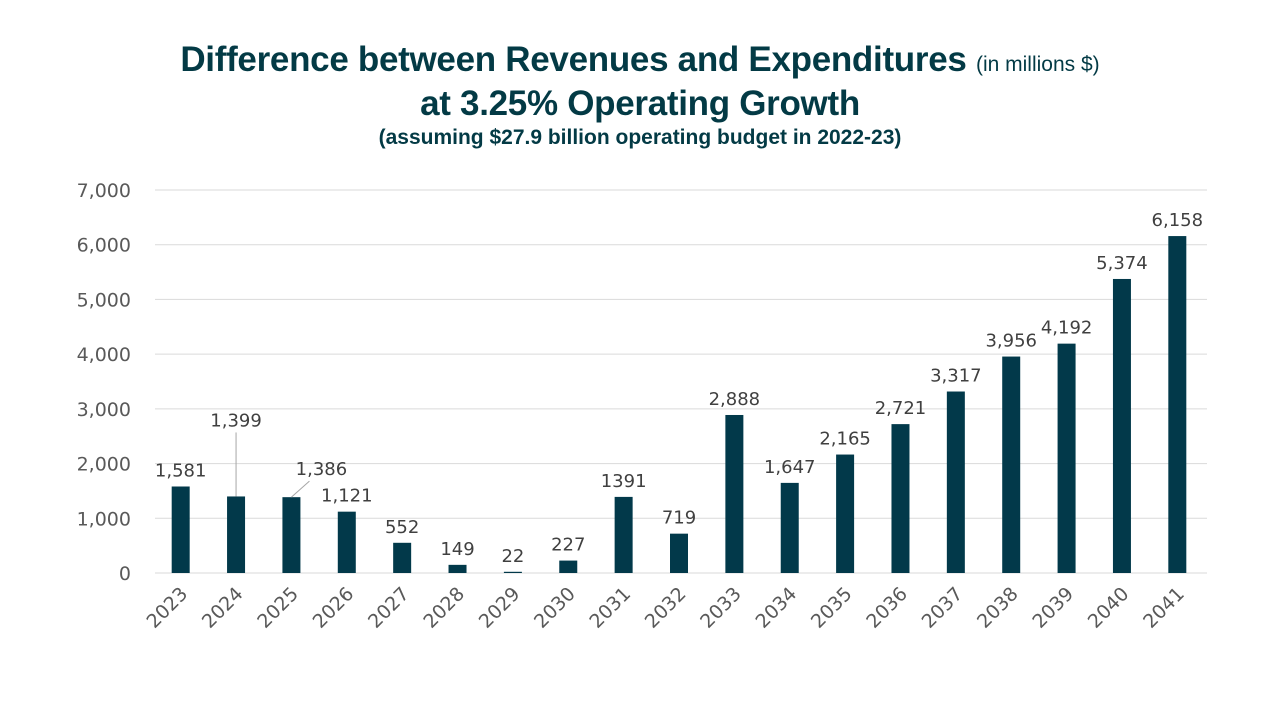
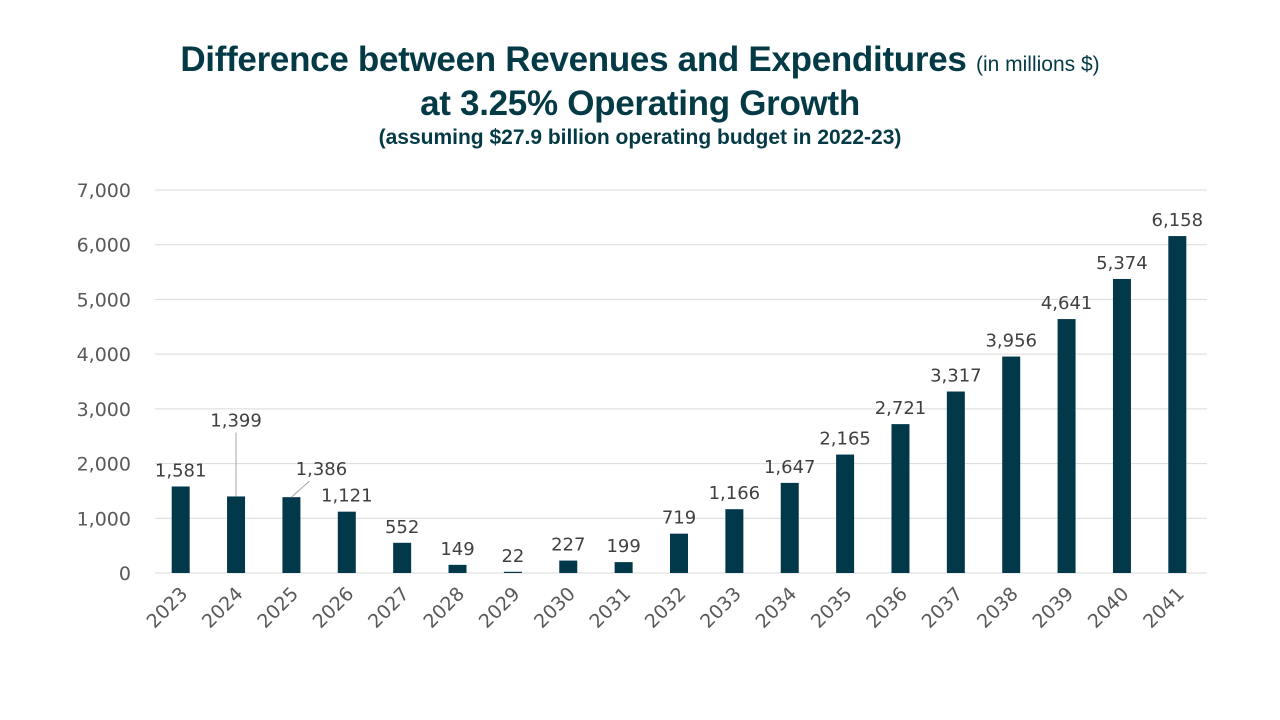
2031: 1391 -> 199
2033: 2,888 -> 1,166
2039: 4,192 -> 4,641
